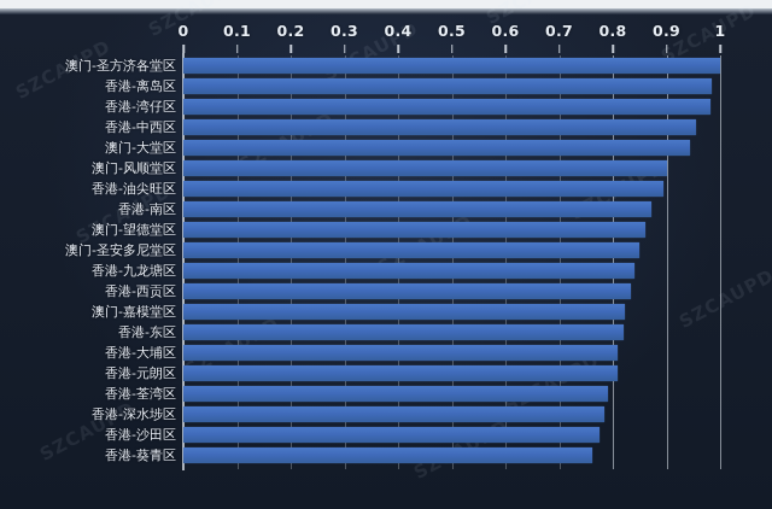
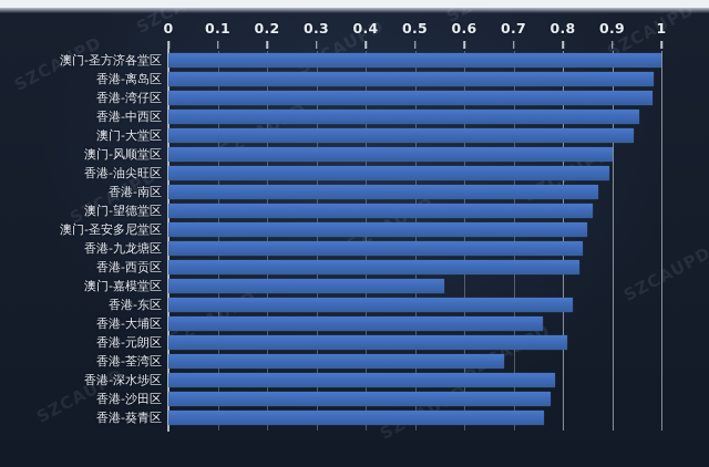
澳门-嘉模堂区: 0.82 -> 0.56
香港-大埔区: 0.81 -> 0.76
香港-荃湾区: 0.79 -> 0.68
